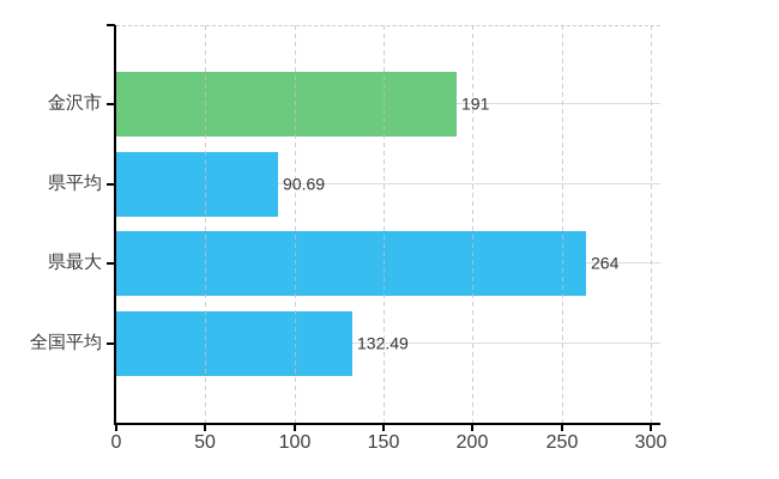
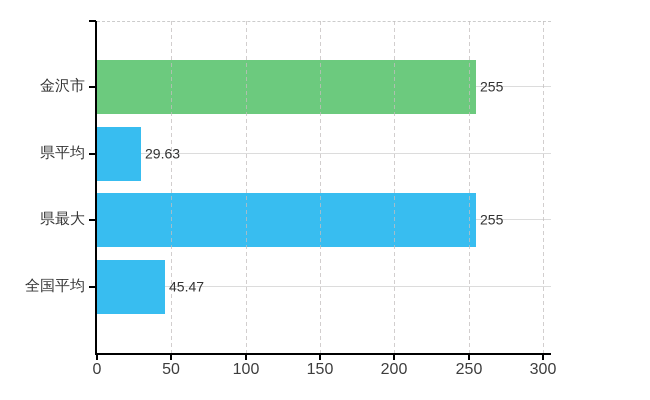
金沢市: 191 -> 255
県平均: 90.69 -> 29.63
県最大: 264 -> 255
全国平均: 132.49 -> 45.47
